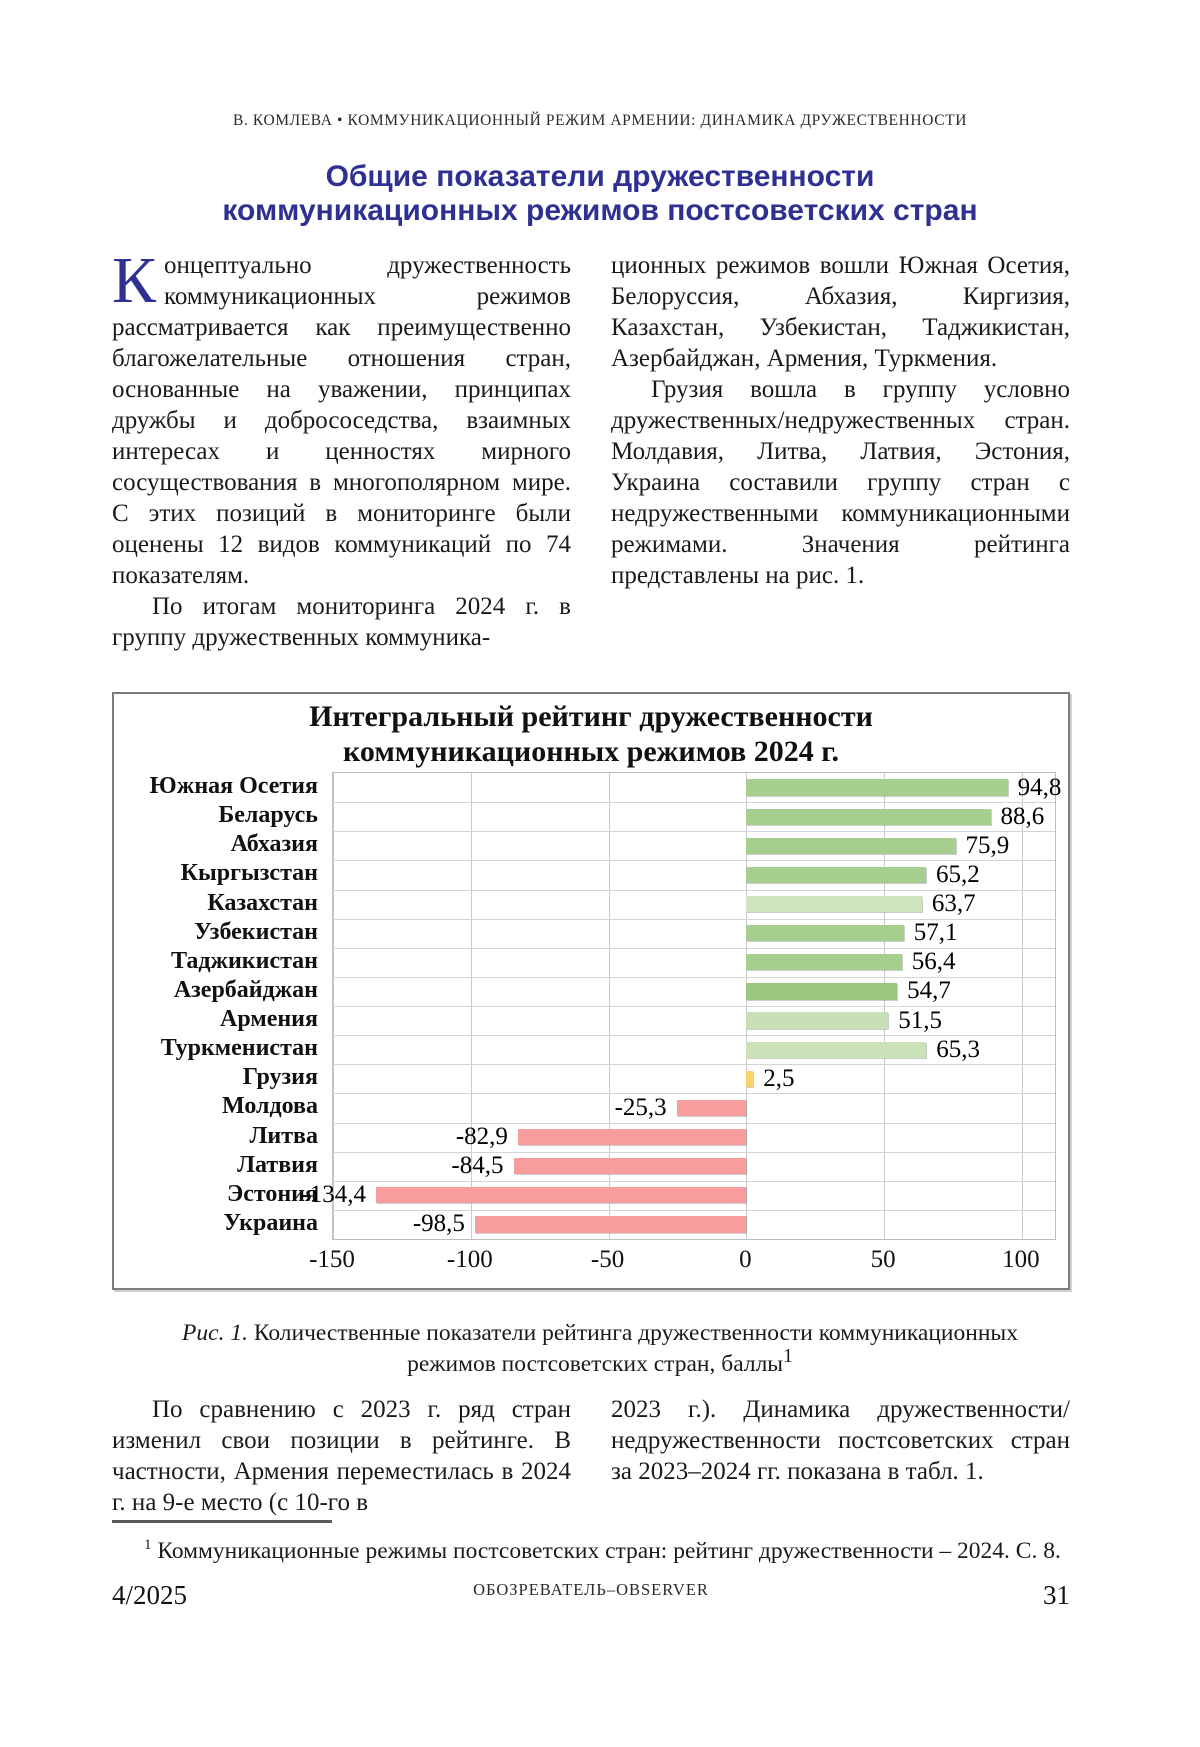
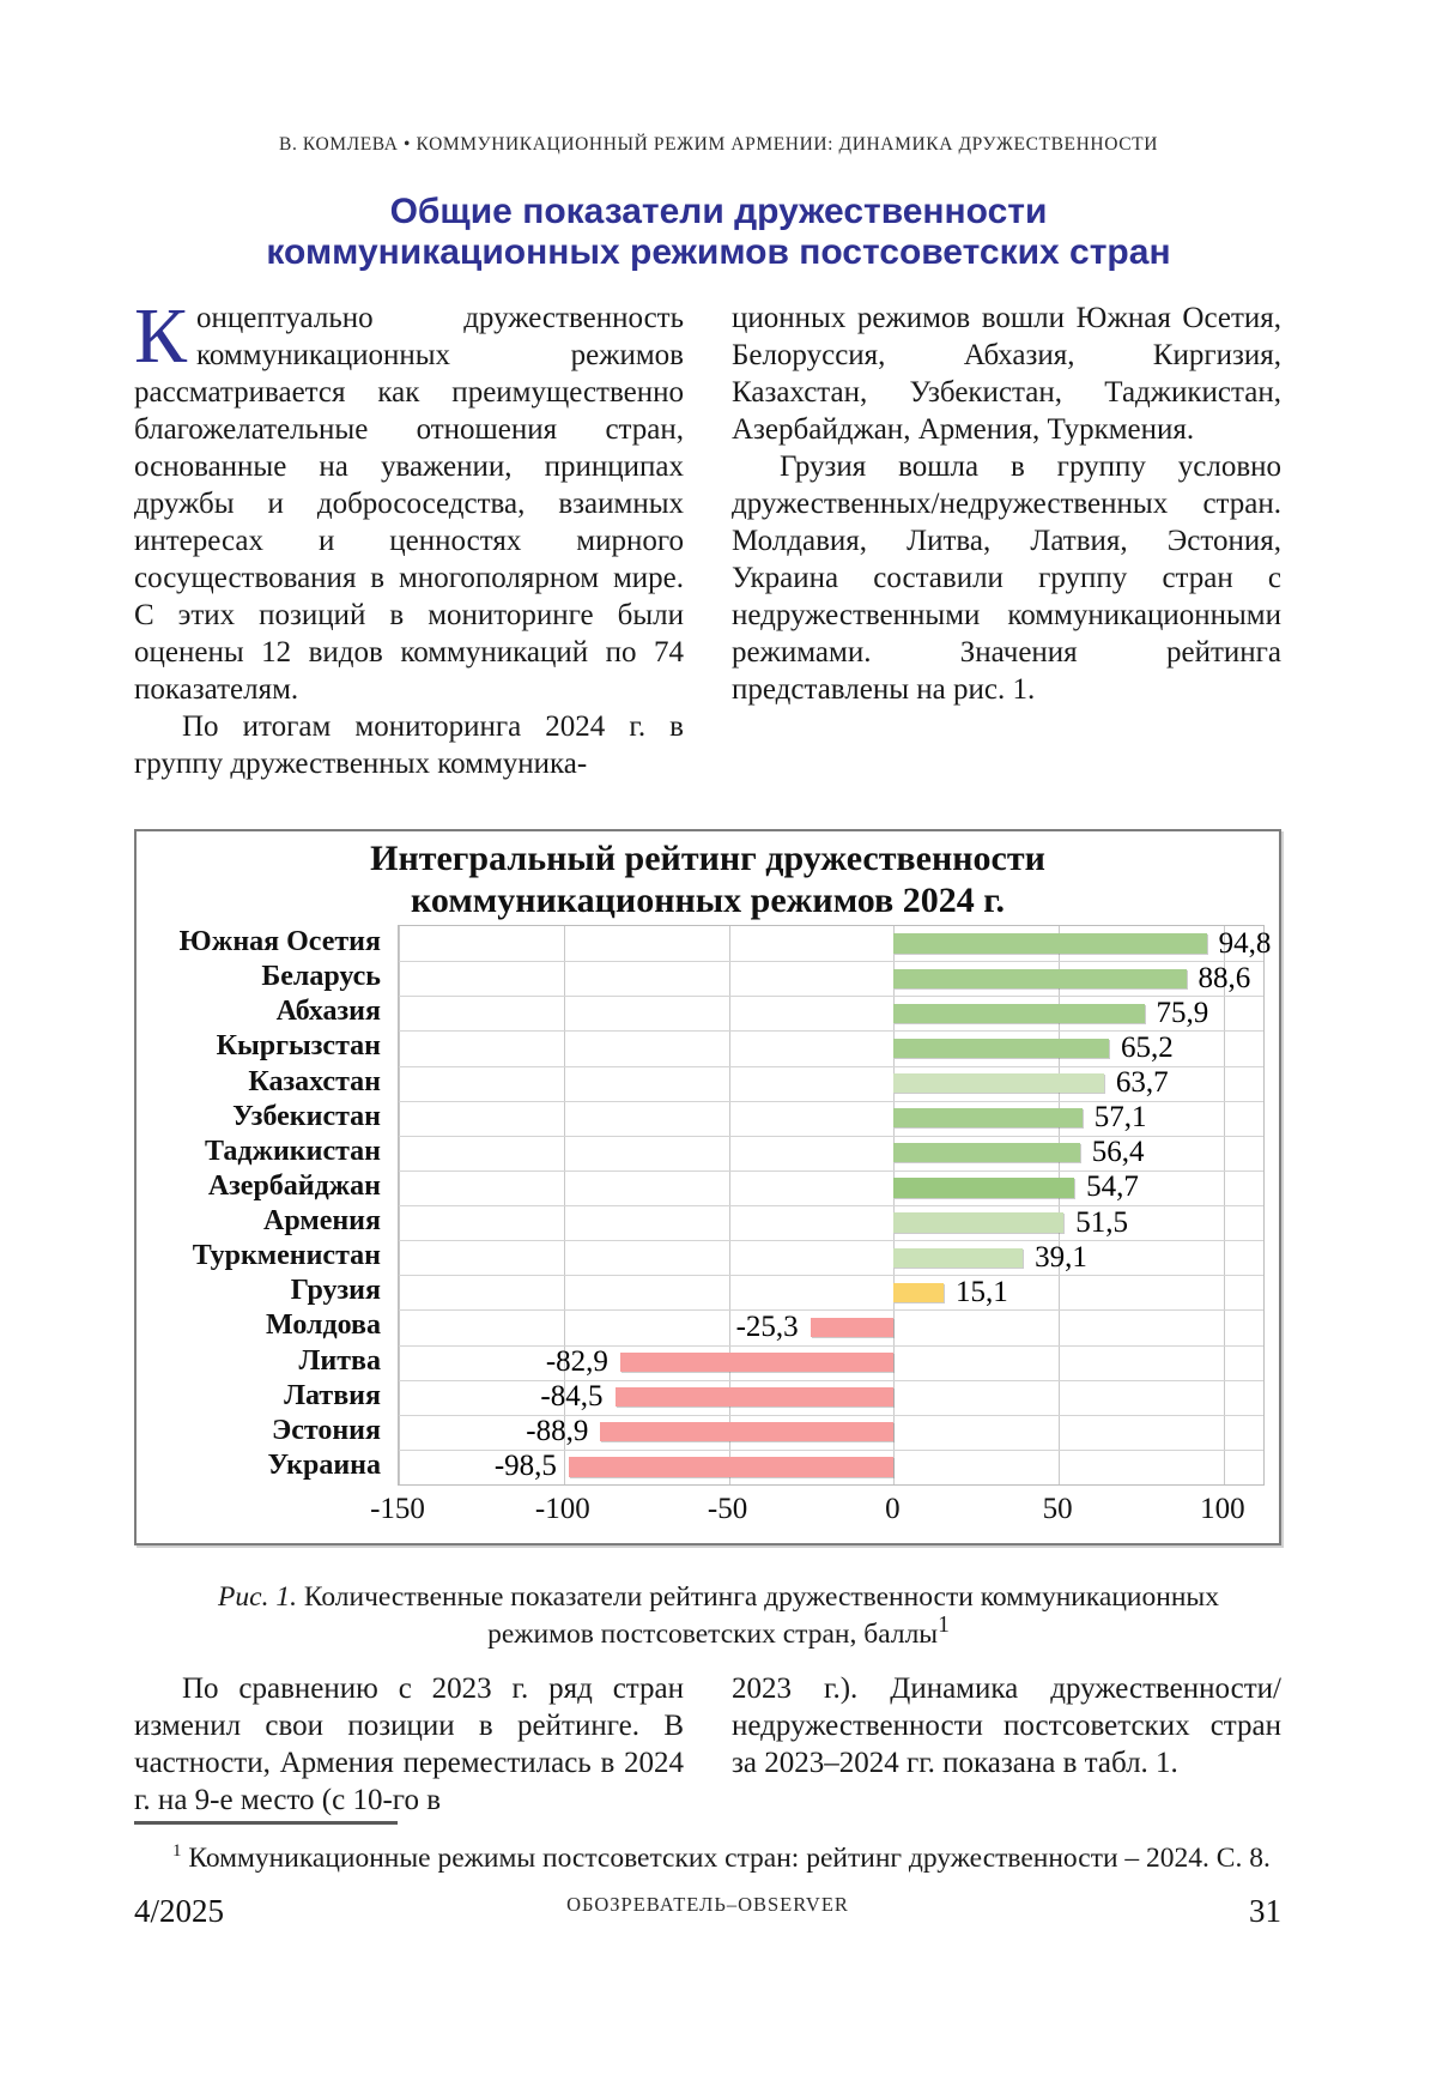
Туркменистан: 65,3 -> 39,1
Грузия: 2,5 -> 15,1
Эстония: -134,4 -> -88,9
